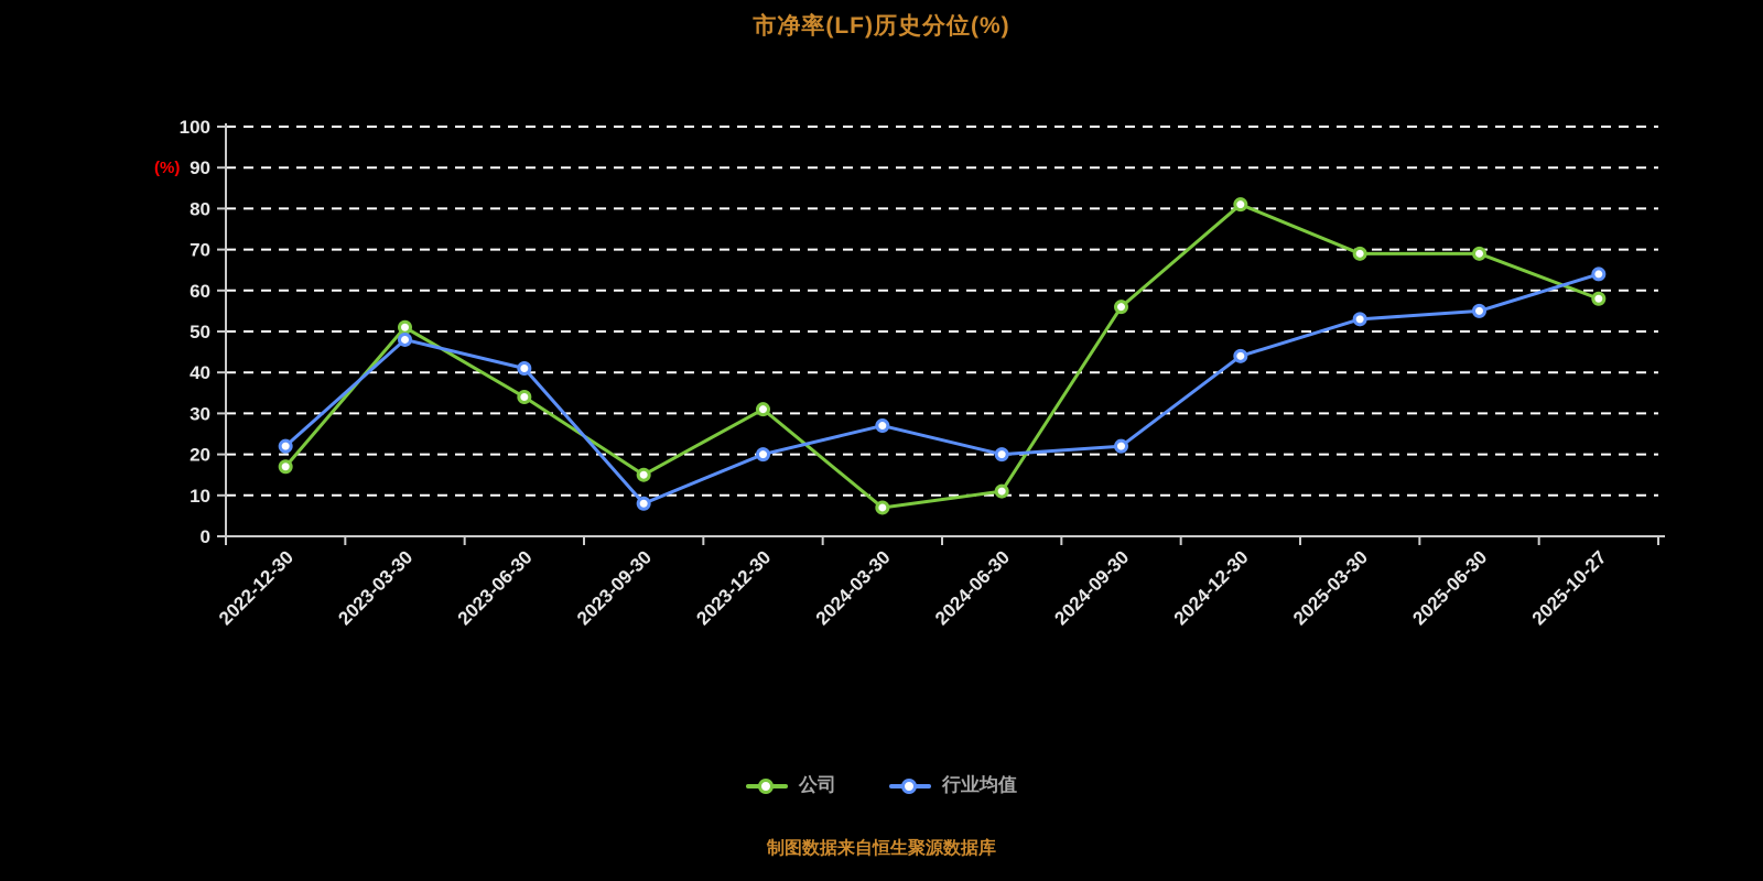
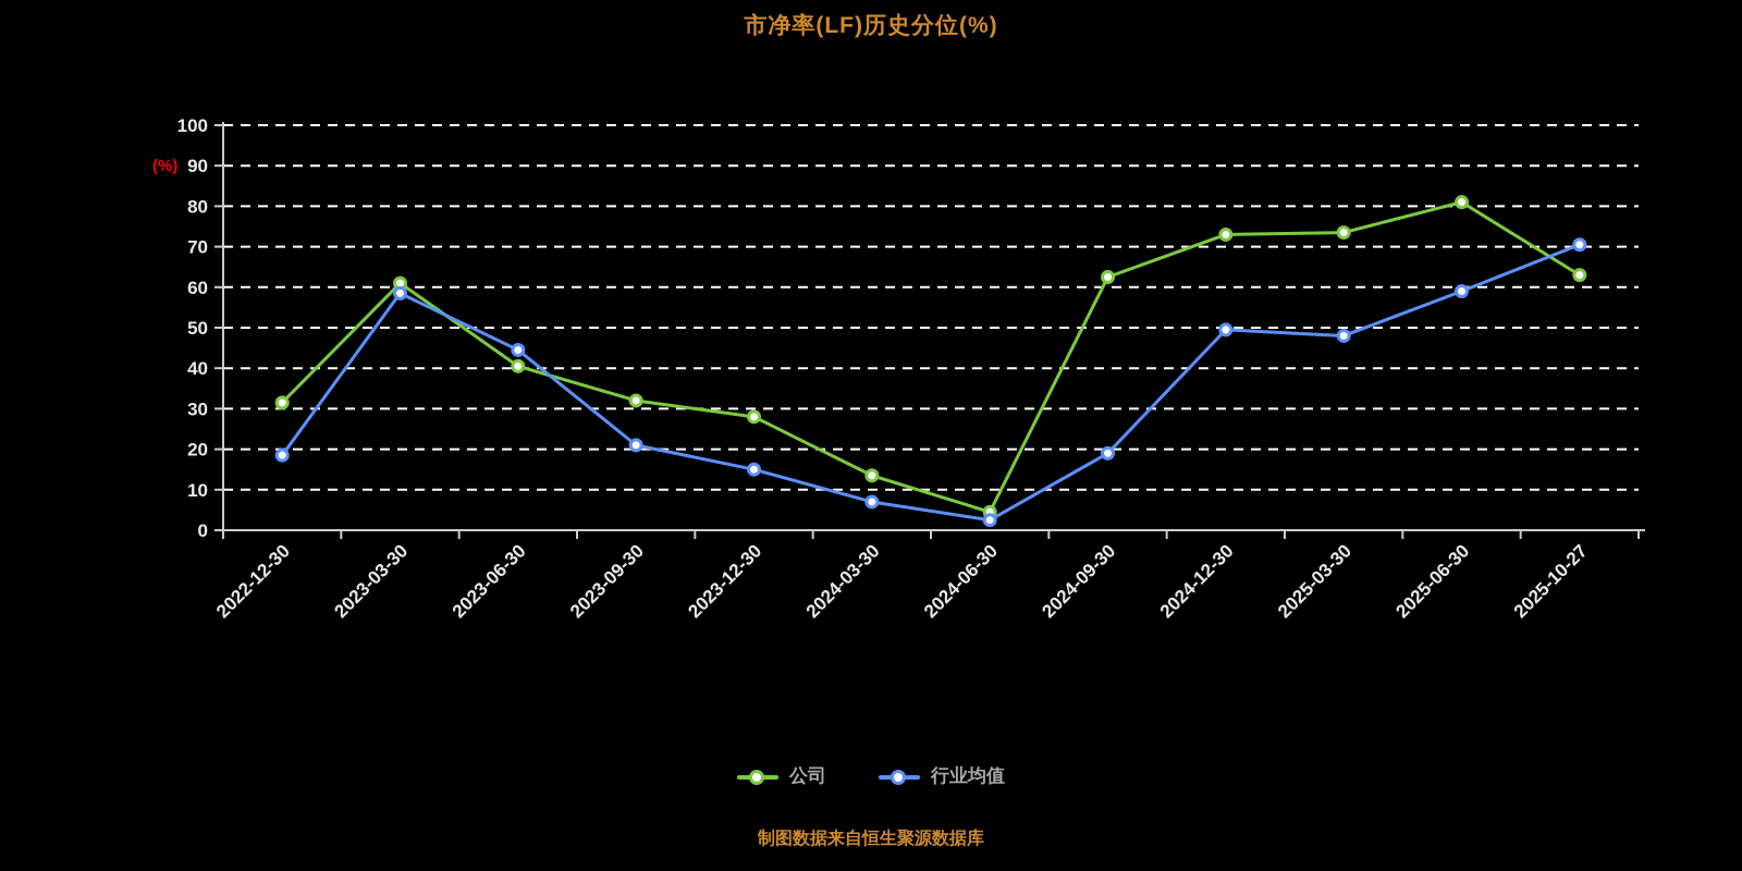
公司/2022-12-30: 17 -> 32
行业均值/2022-12-30: 22 -> 18
公司/2023-03-30: 51 -> 61
行业均值/2023-03-30: 48 -> 58
公司/2023-06-30: 34 -> 40
行业均值/2023-06-30: 41 -> 44
公司/2023-09-30: 15 -> 32
行业均值/2023-09-30: 8 -> 21
公司/2023-12-30: 31 -> 28
行业均值/2023-12-30: 20 -> 15
公司/2024-03-30: 7 -> 14
行业均值/2024-03-30: 27 -> 7
公司/2024-06-30: 11 -> 4
行业均值/2024-06-30: 20 -> 2
公司/2024-09-30: 56 -> 62
行业均值/2024-09-30: 22 -> 19
公司/2024-12-30: 81 -> 73
行业均值/2024-12-30: 44 -> 50
公司/2025-03-30: 69 -> 74
行业均值/2025-03-30: 53 -> 48
公司/2025-06-30: 69 -> 81
行业均值/2025-06-30: 55 -> 59
公司/2025-10-27: 58 -> 63
行业均值/2025-10-27: 64 -> 70
